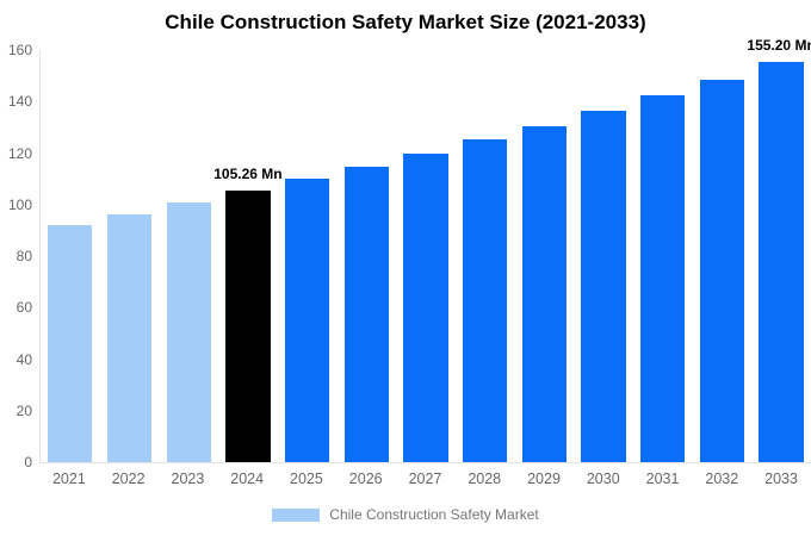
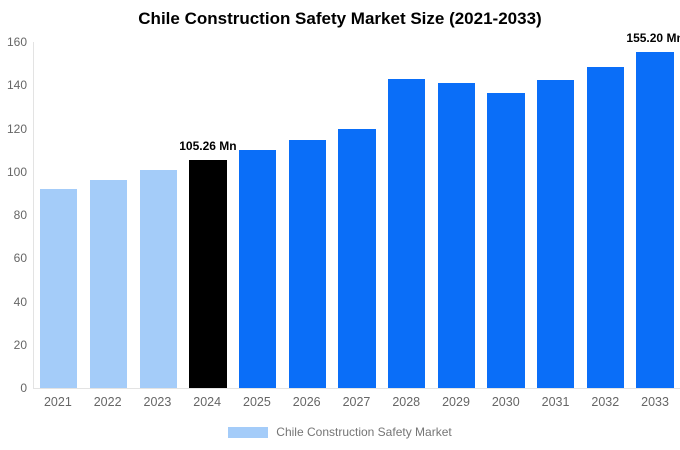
2028: 125 -> 143
2029: 130 -> 141
